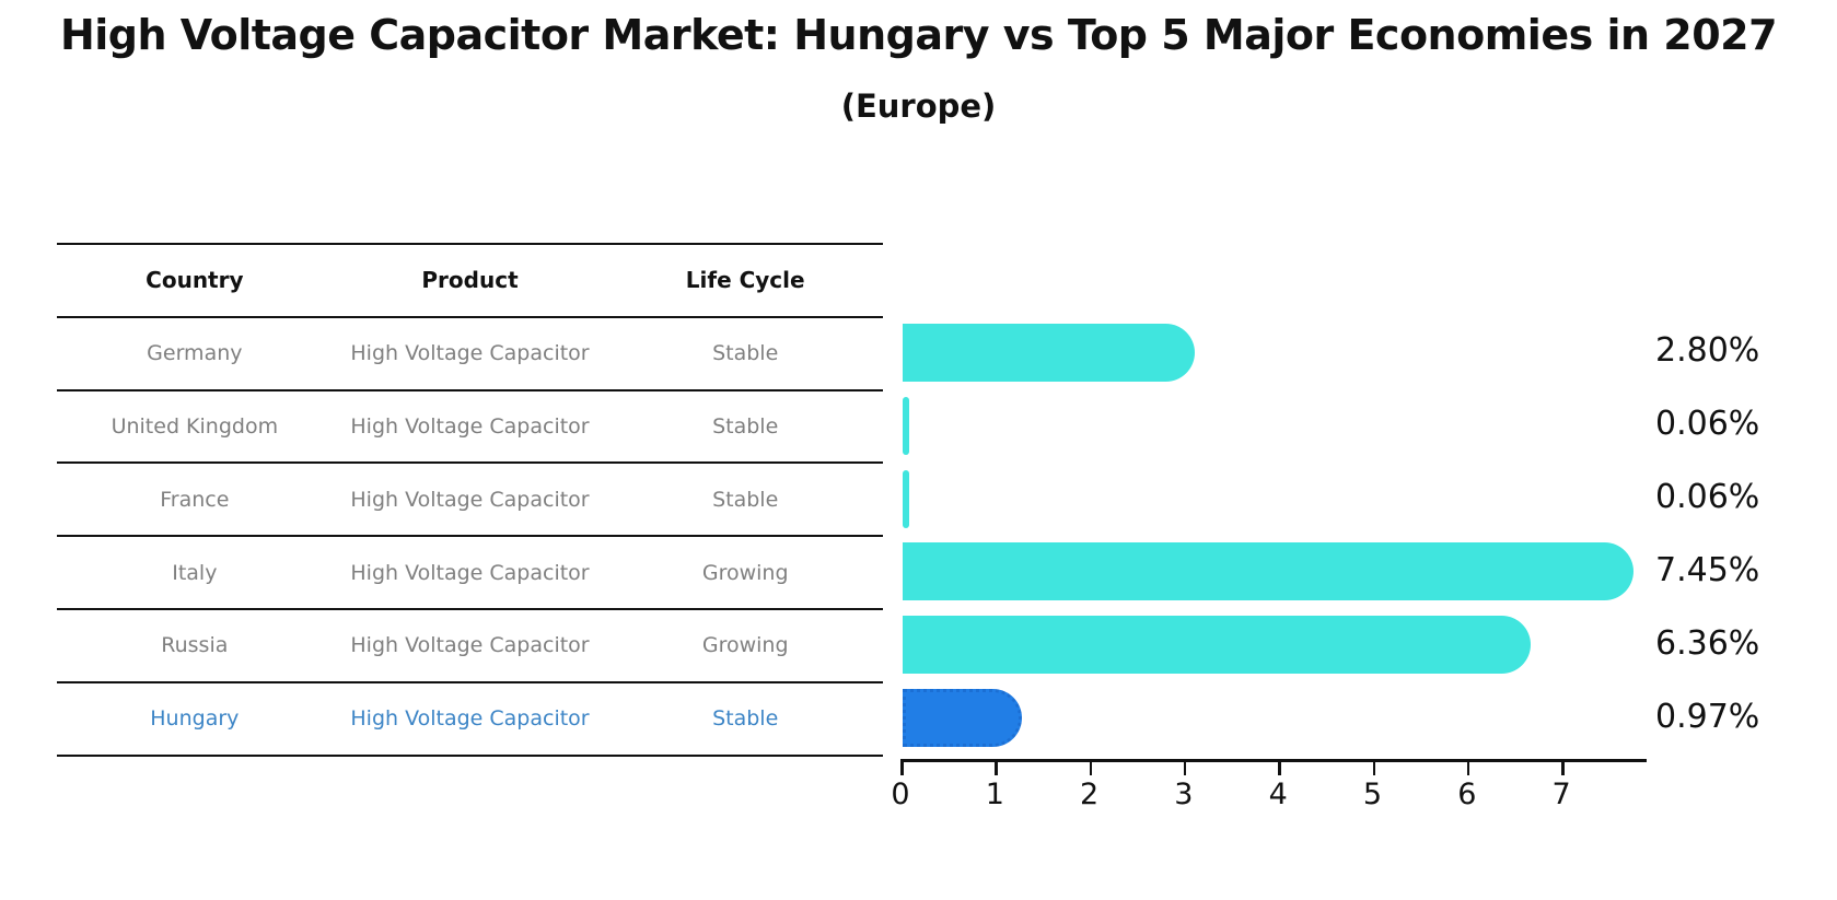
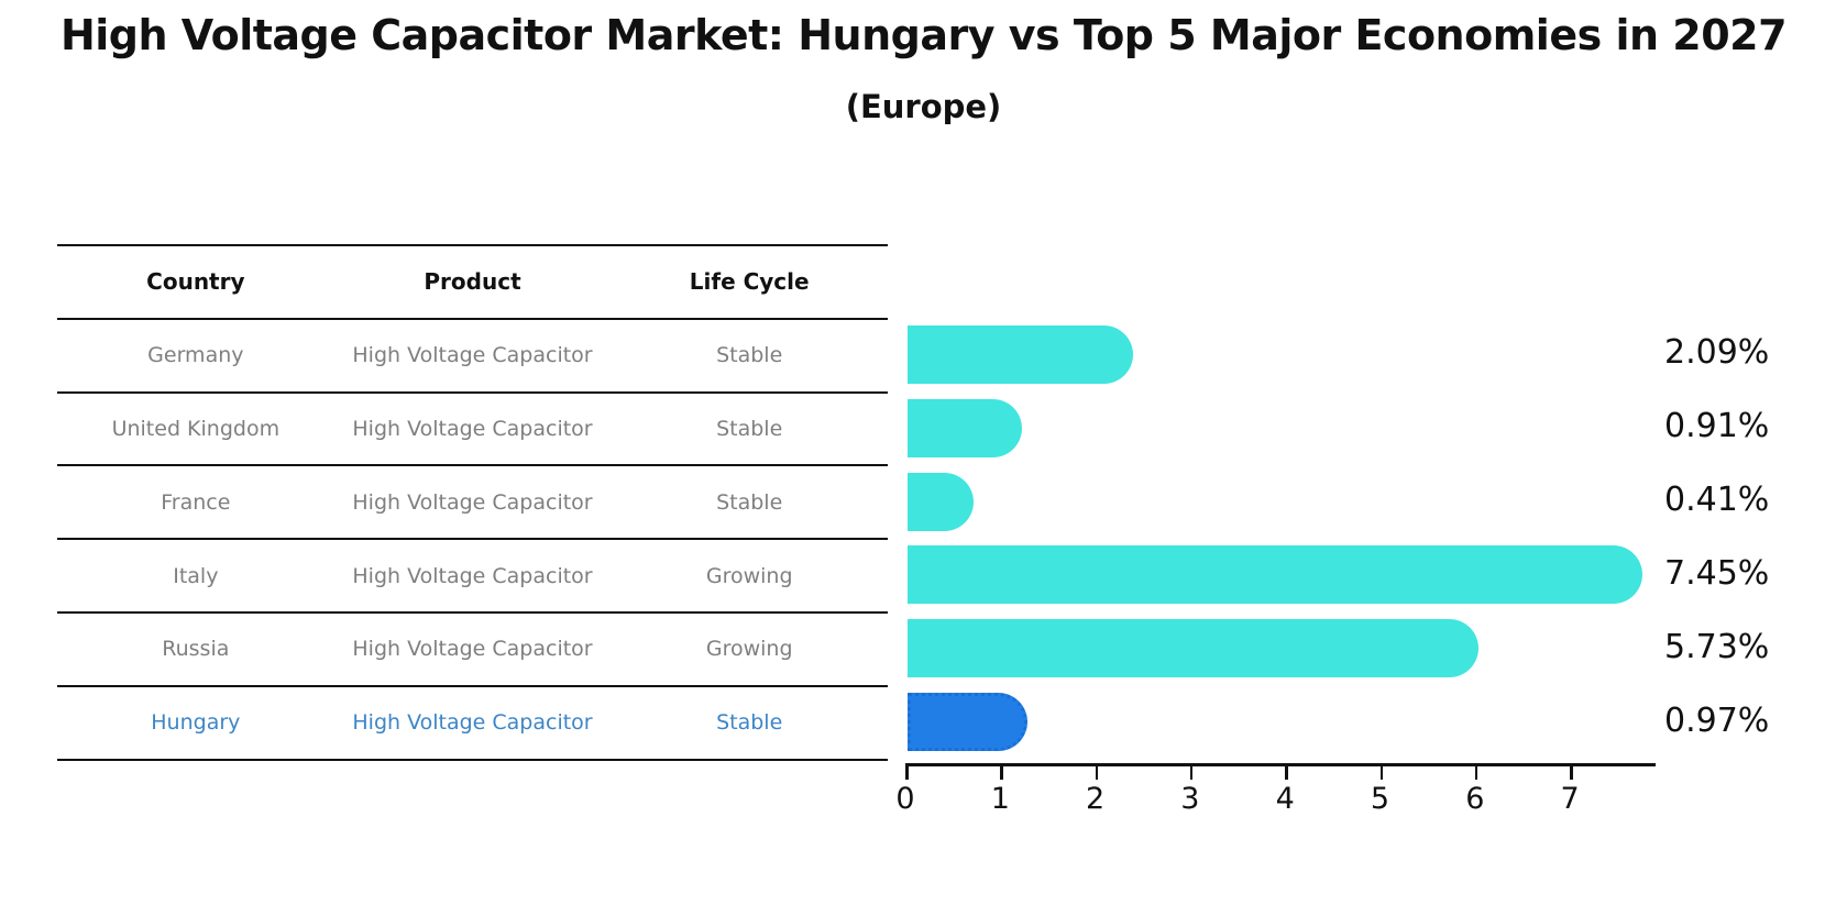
Germany: 2.80% -> 2.09%
United Kingdom: 0.06% -> 0.91%
France: 0.06% -> 0.41%
Russia: 6.36% -> 5.73%
